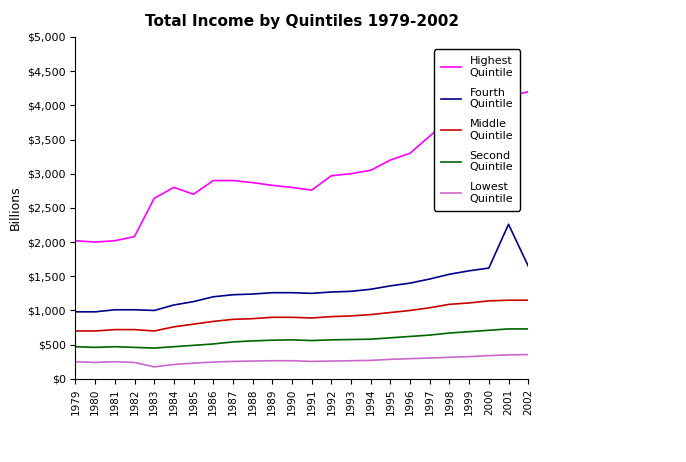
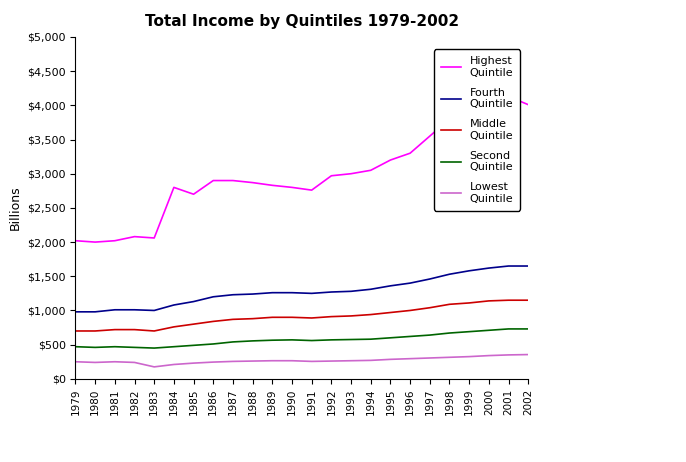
Highest Quintile/1983: $2,640 -> $2,060
Fourth Quintile/2001: $2,260 -> $1,650
Highest Quintile/2002: $4,200 -> $4,010
